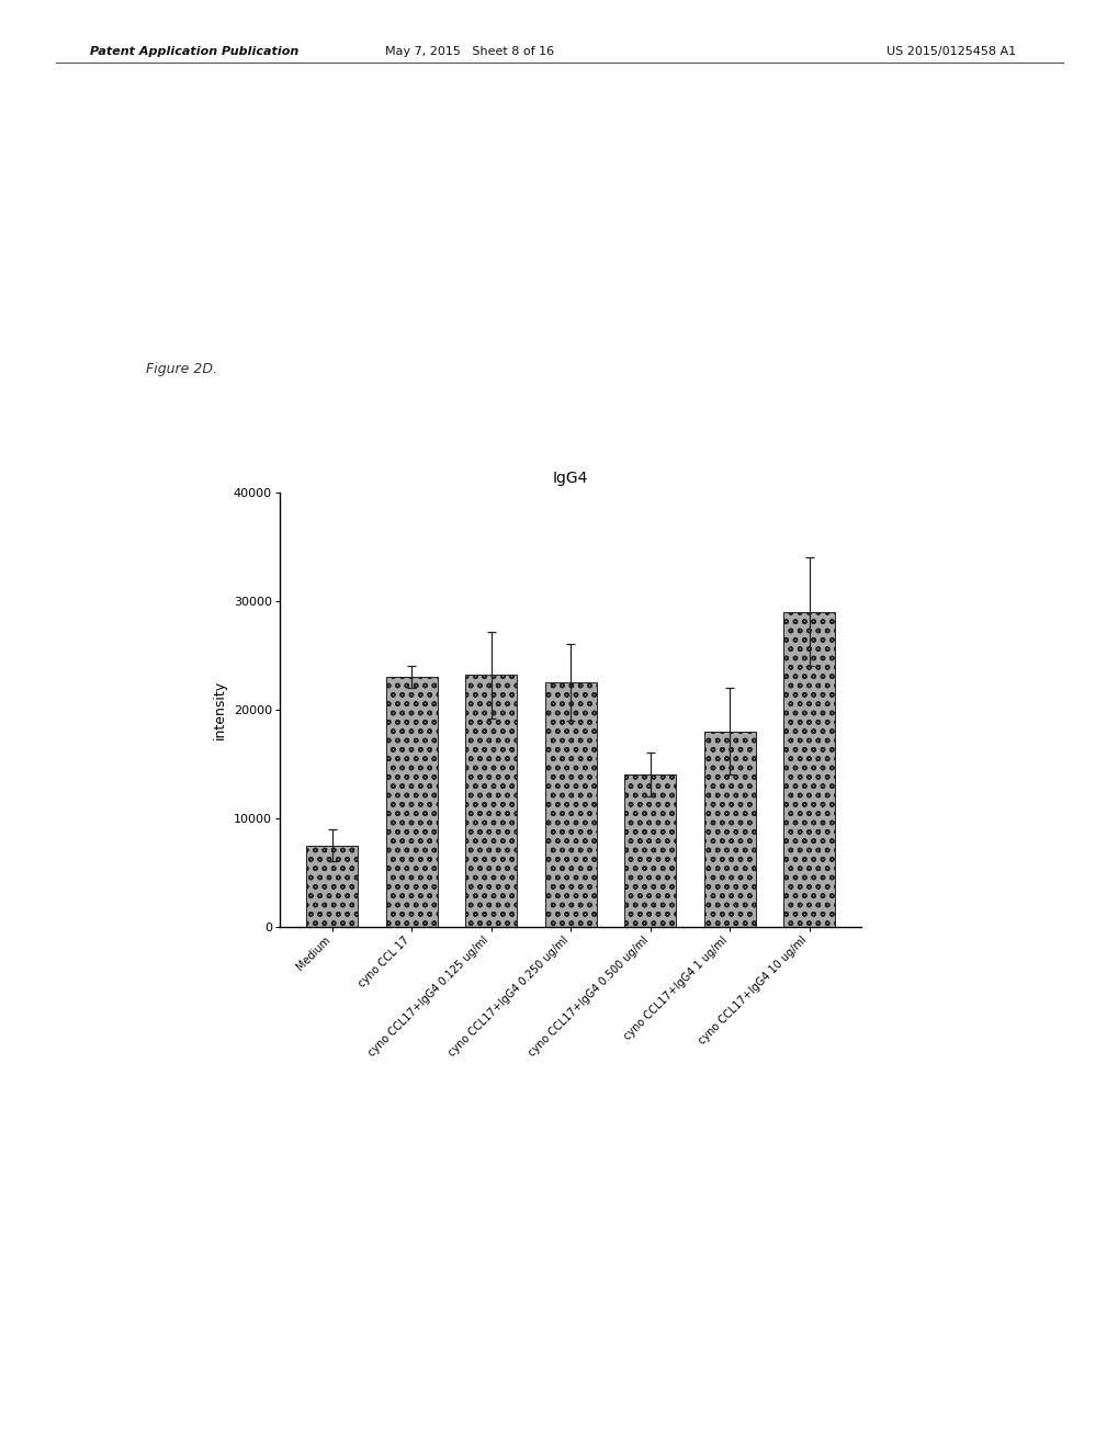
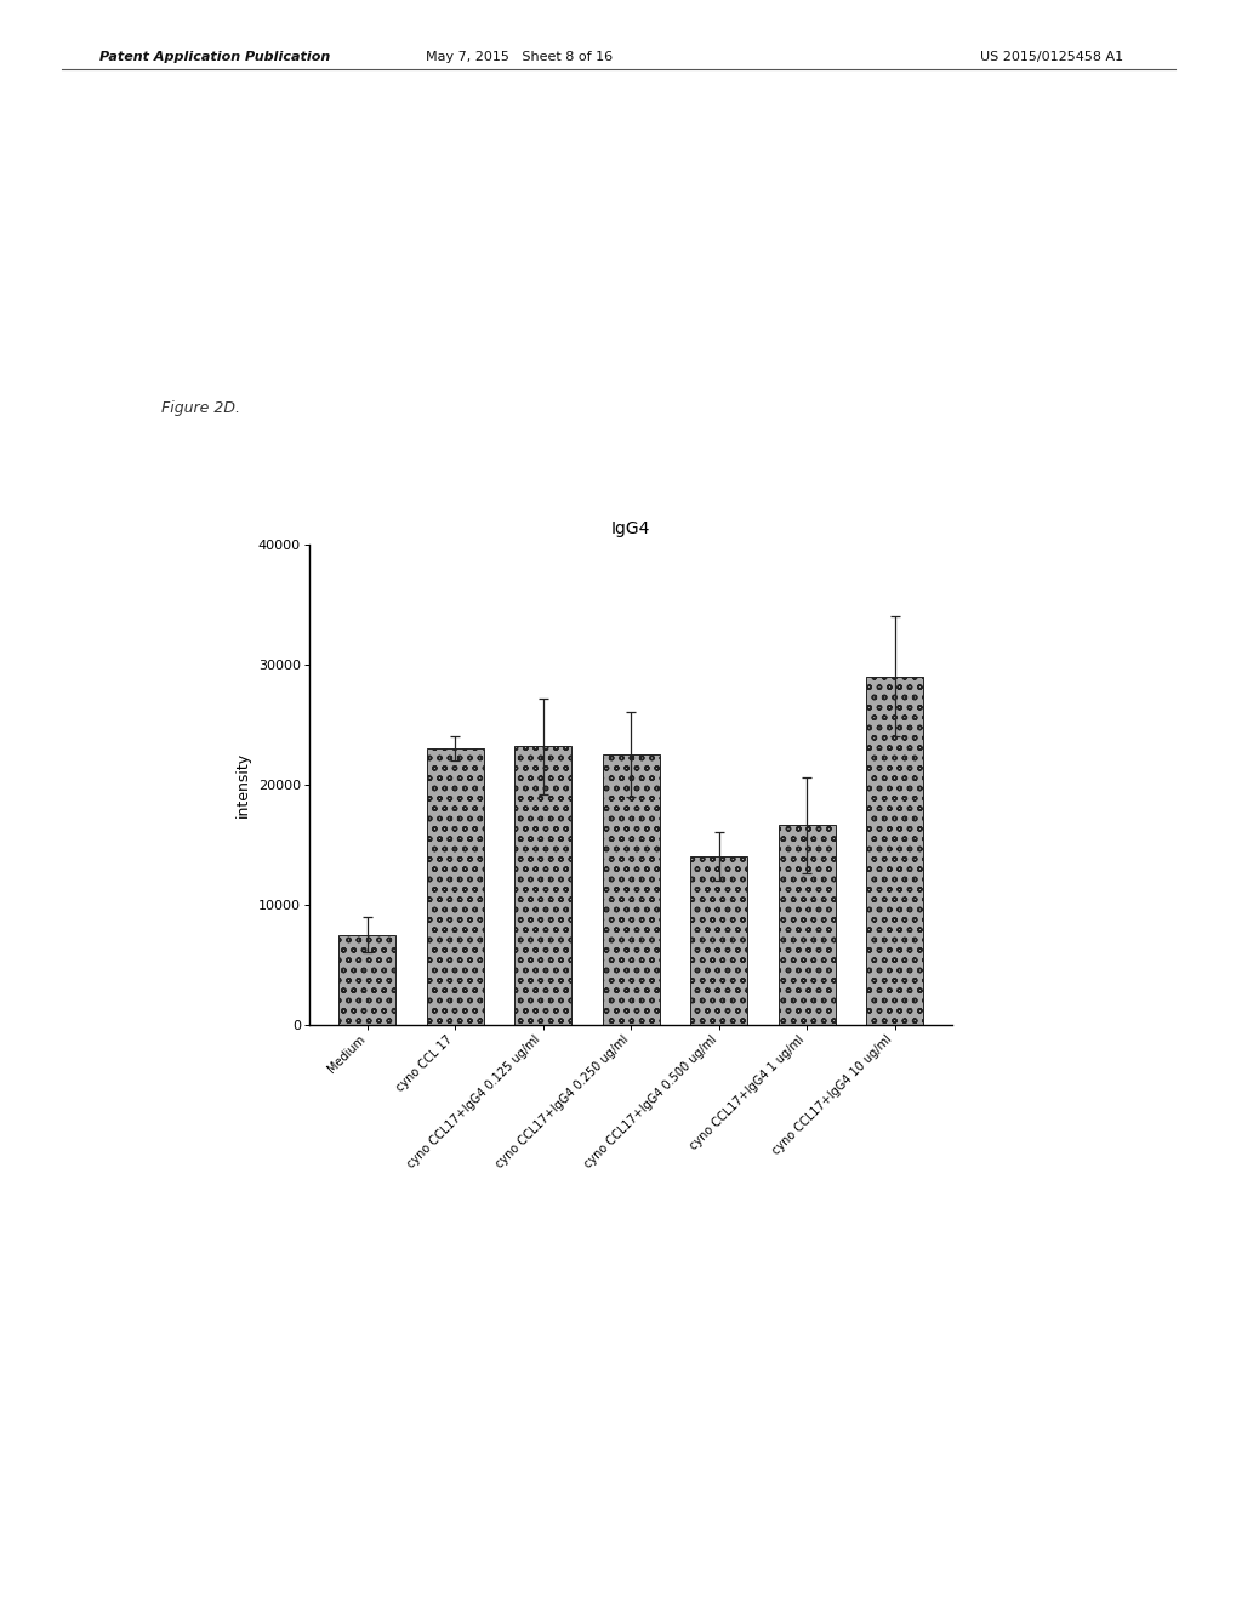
cyno CCL17+IgG4 1 ug/ml: 18000 -> 16600
